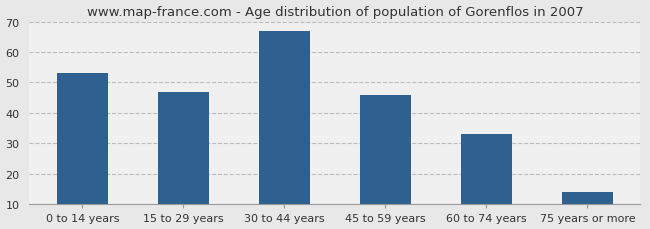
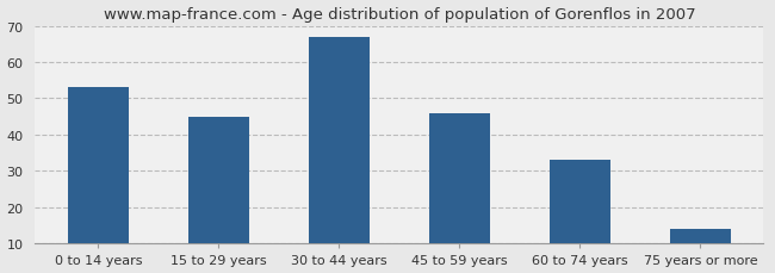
15 to 29 years: 47 -> 45
